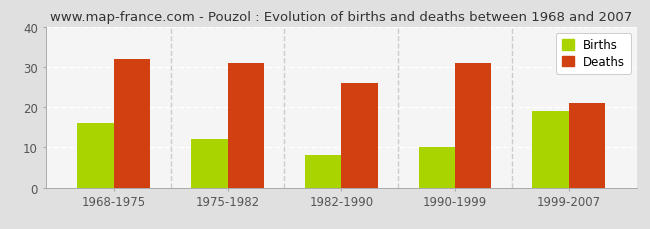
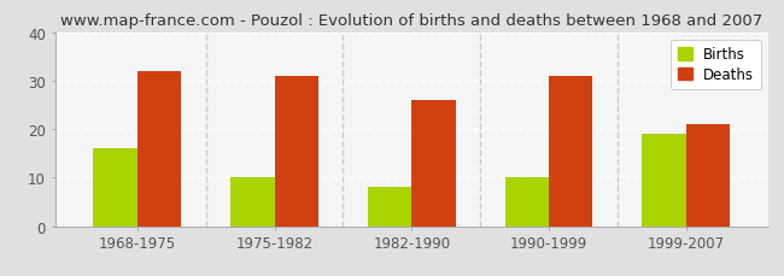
Births/1975-1982: 12 -> 10
